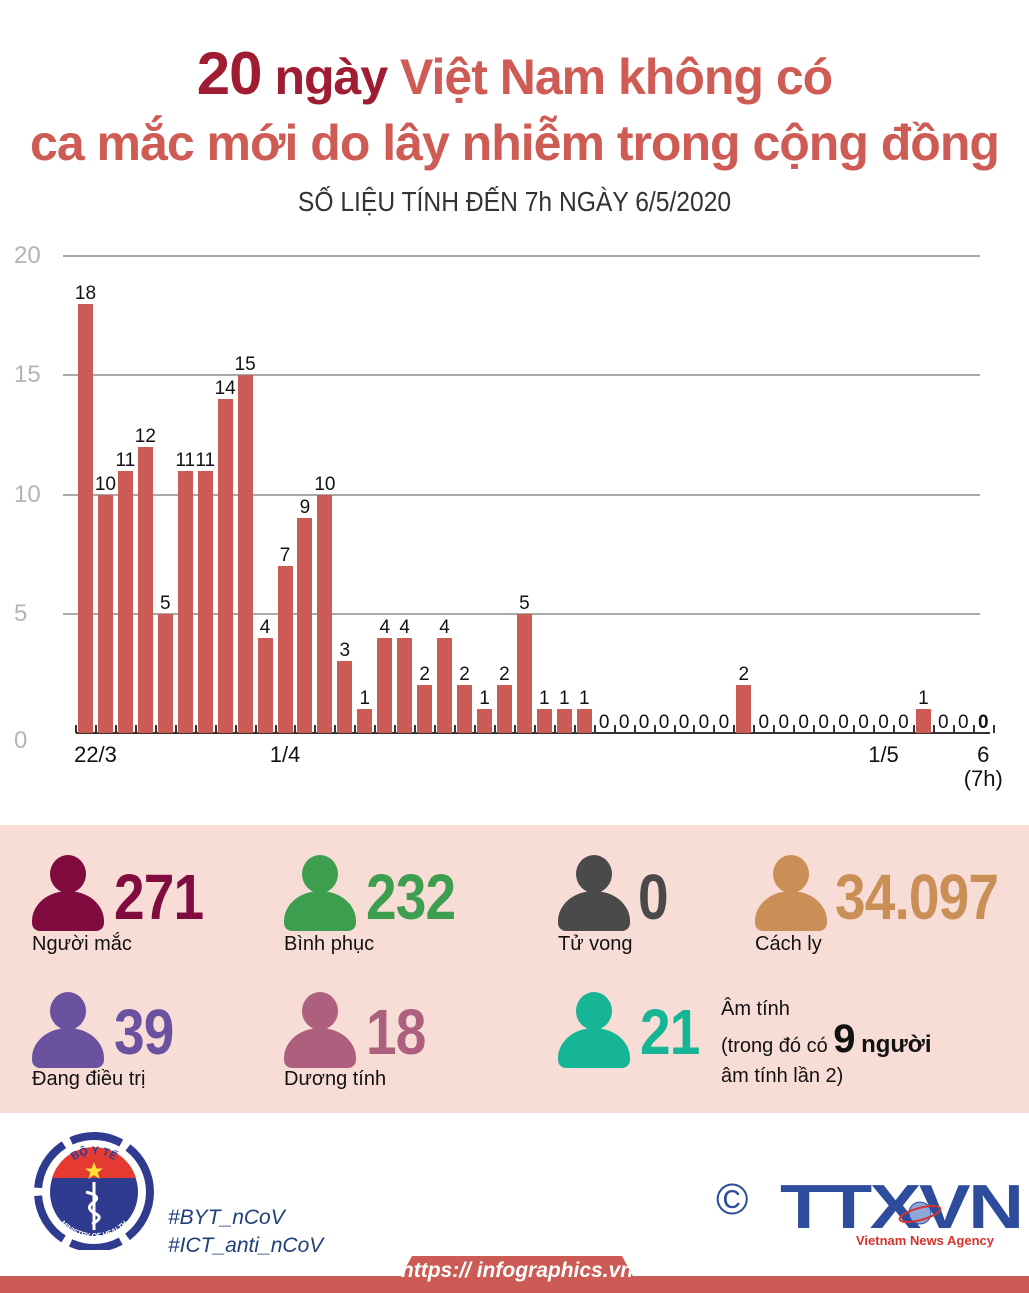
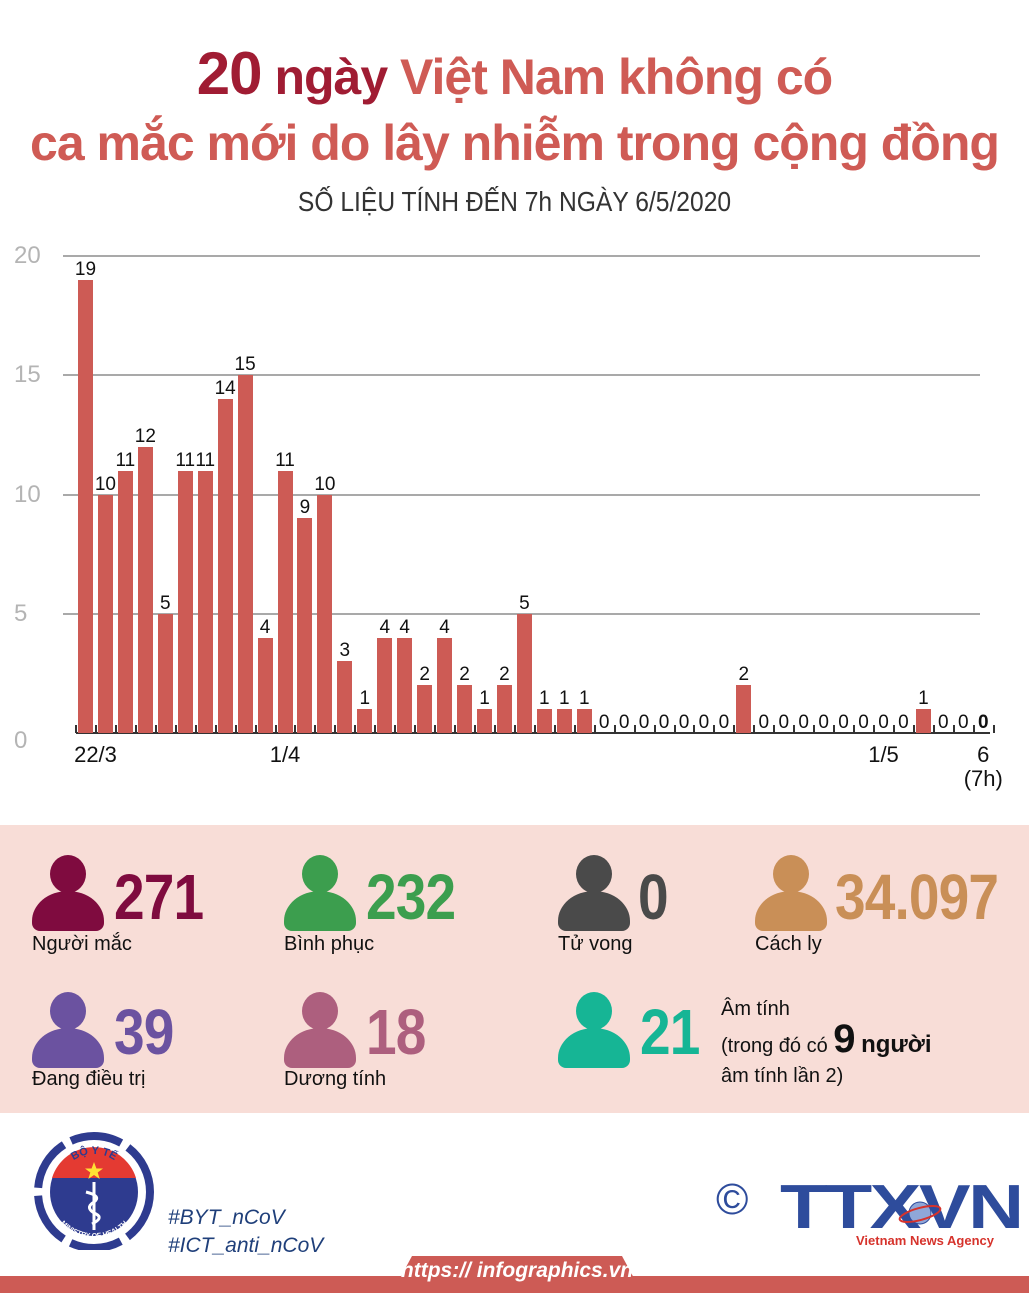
22/3: 18 -> 19
1/4: 7 -> 11
